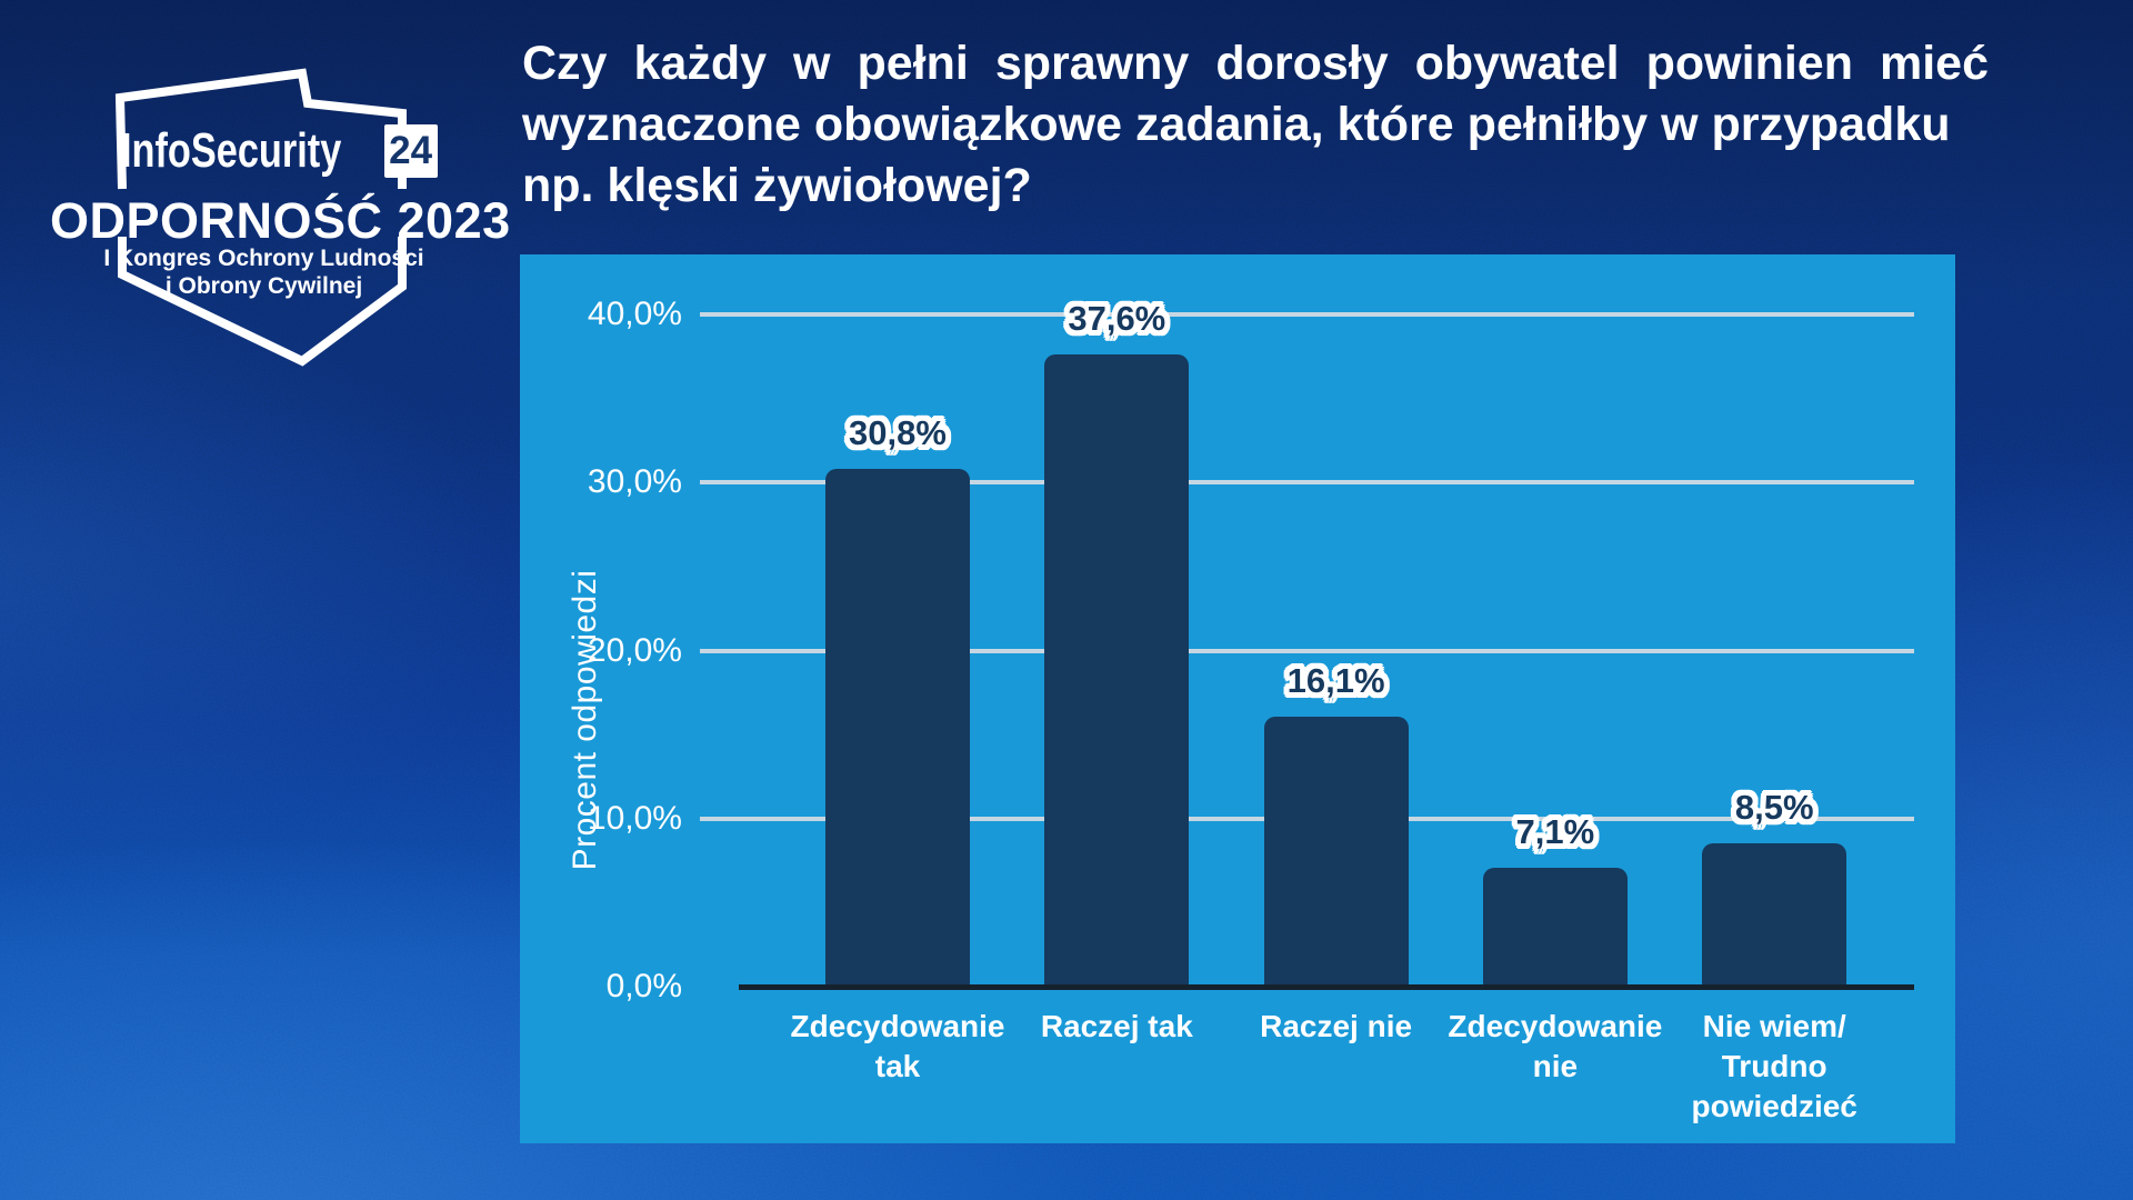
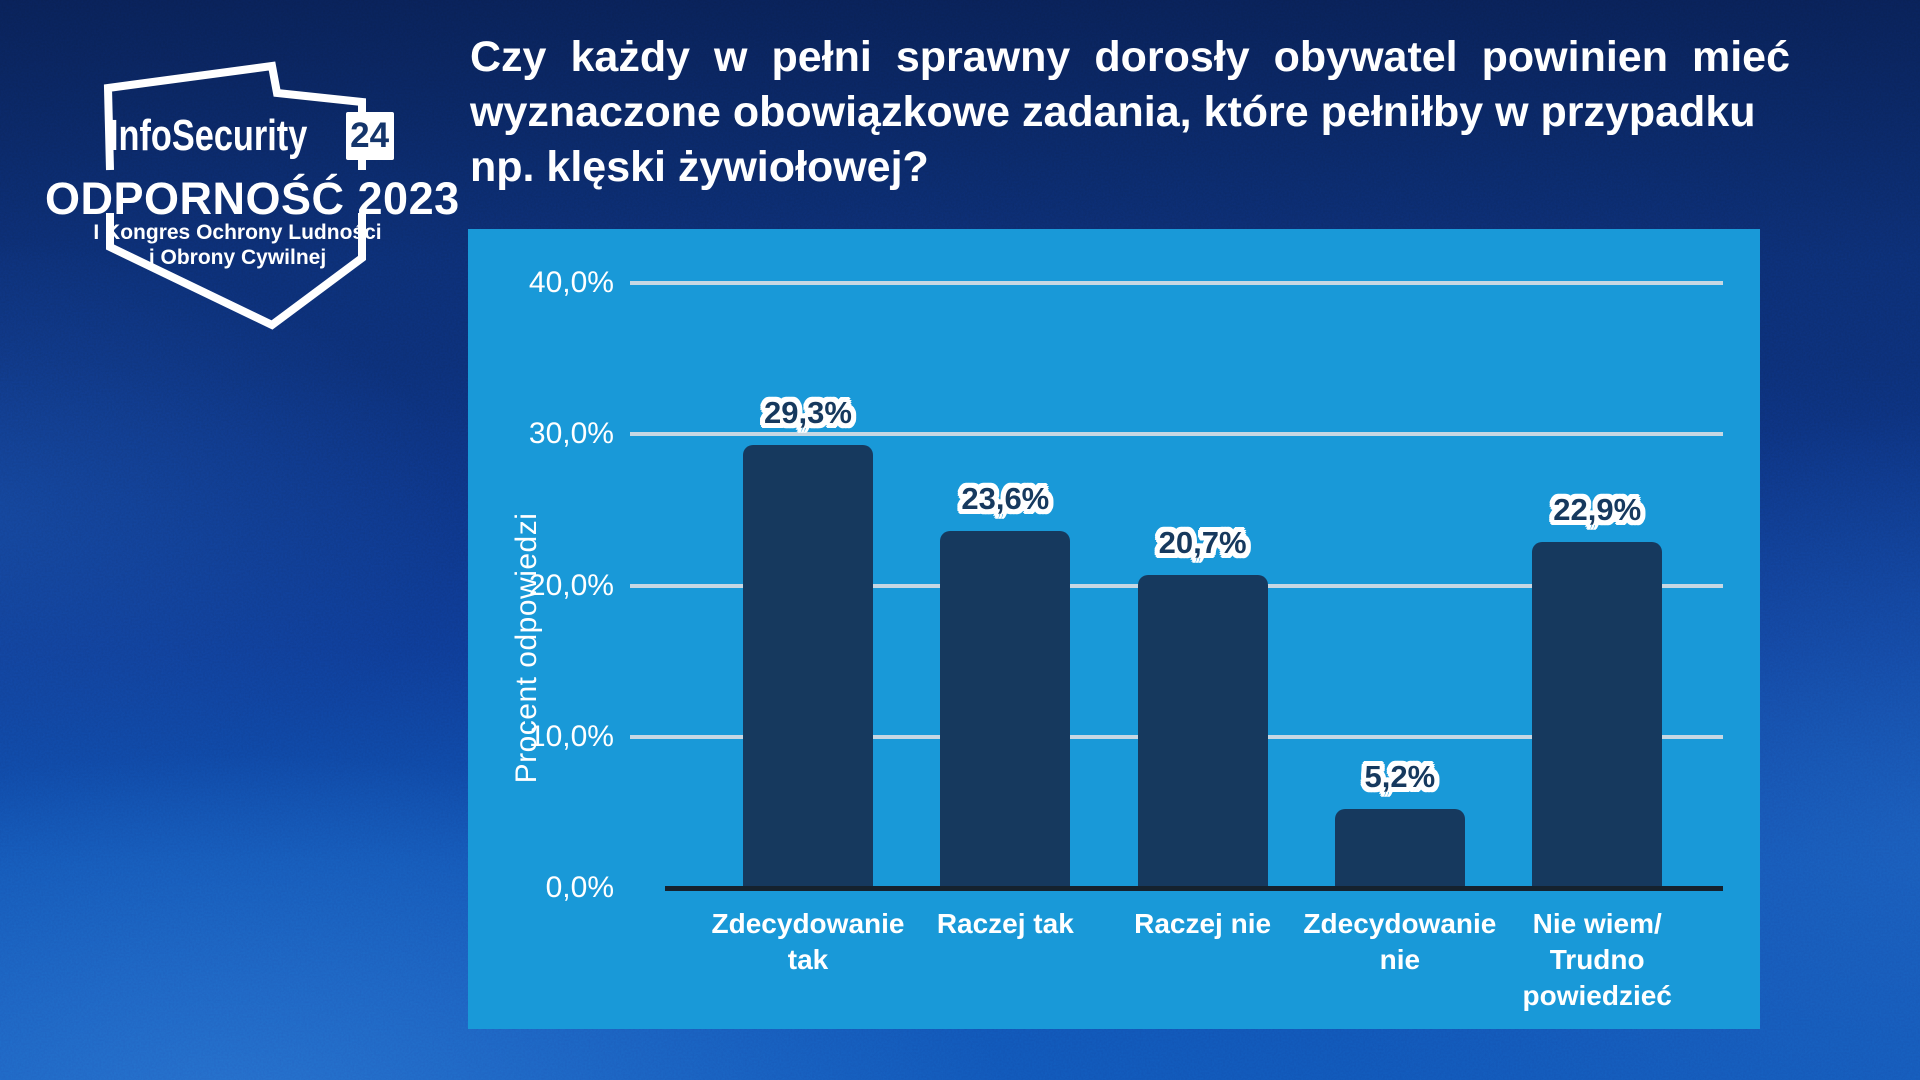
Zdecydowanie tak: 30,8% -> 29,3%
Raczej tak: 37,6% -> 23,6%
Raczej nie: 16,1% -> 20,7%
Zdecydowanie nie: 7,1% -> 5,2%
Nie wiem/ Trudno powiedzieć: 8,5% -> 22,9%
